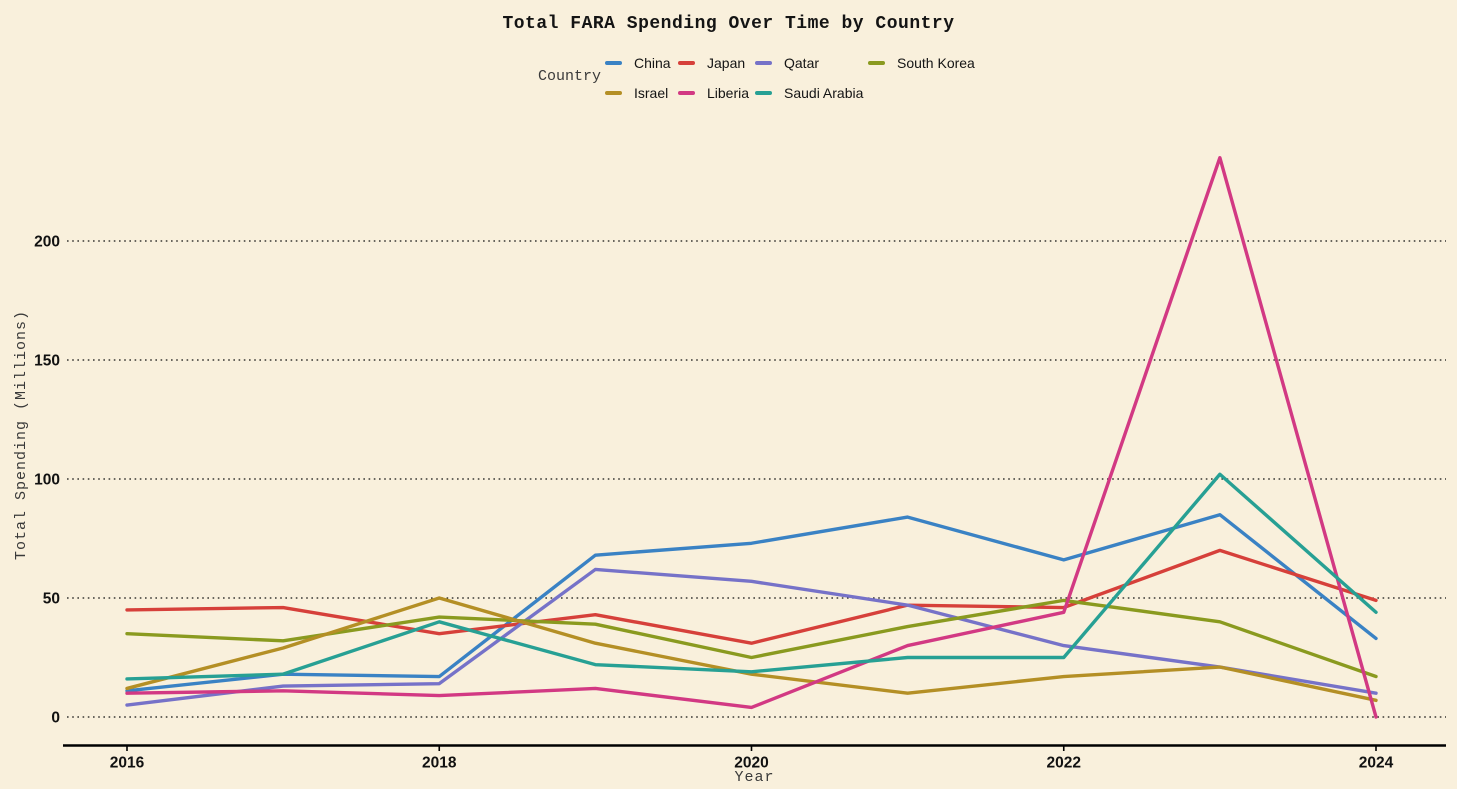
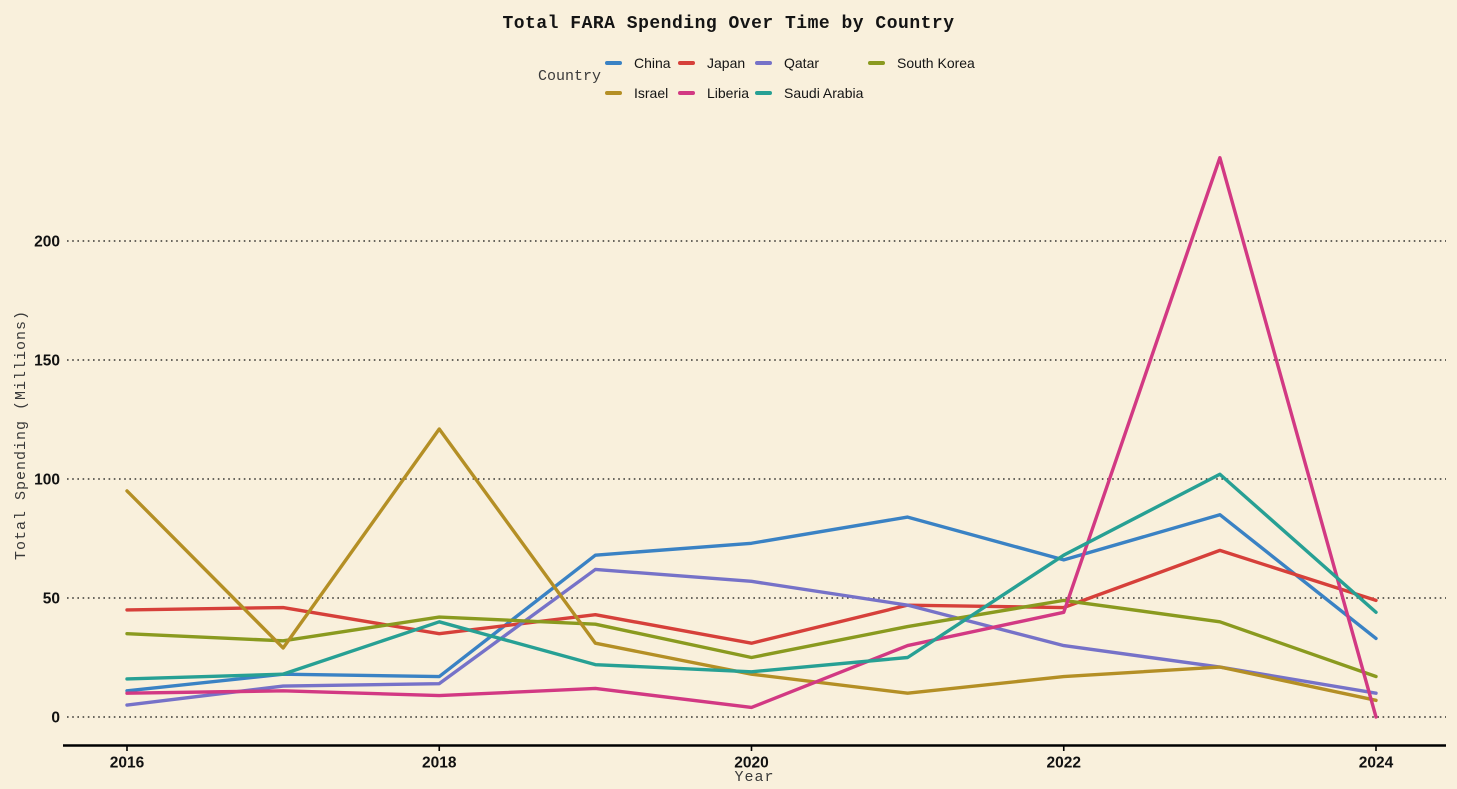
Israel/2016: 12 -> 95
Israel/2018: 50 -> 121
Saudi Arabia/2022: 25 -> 68
